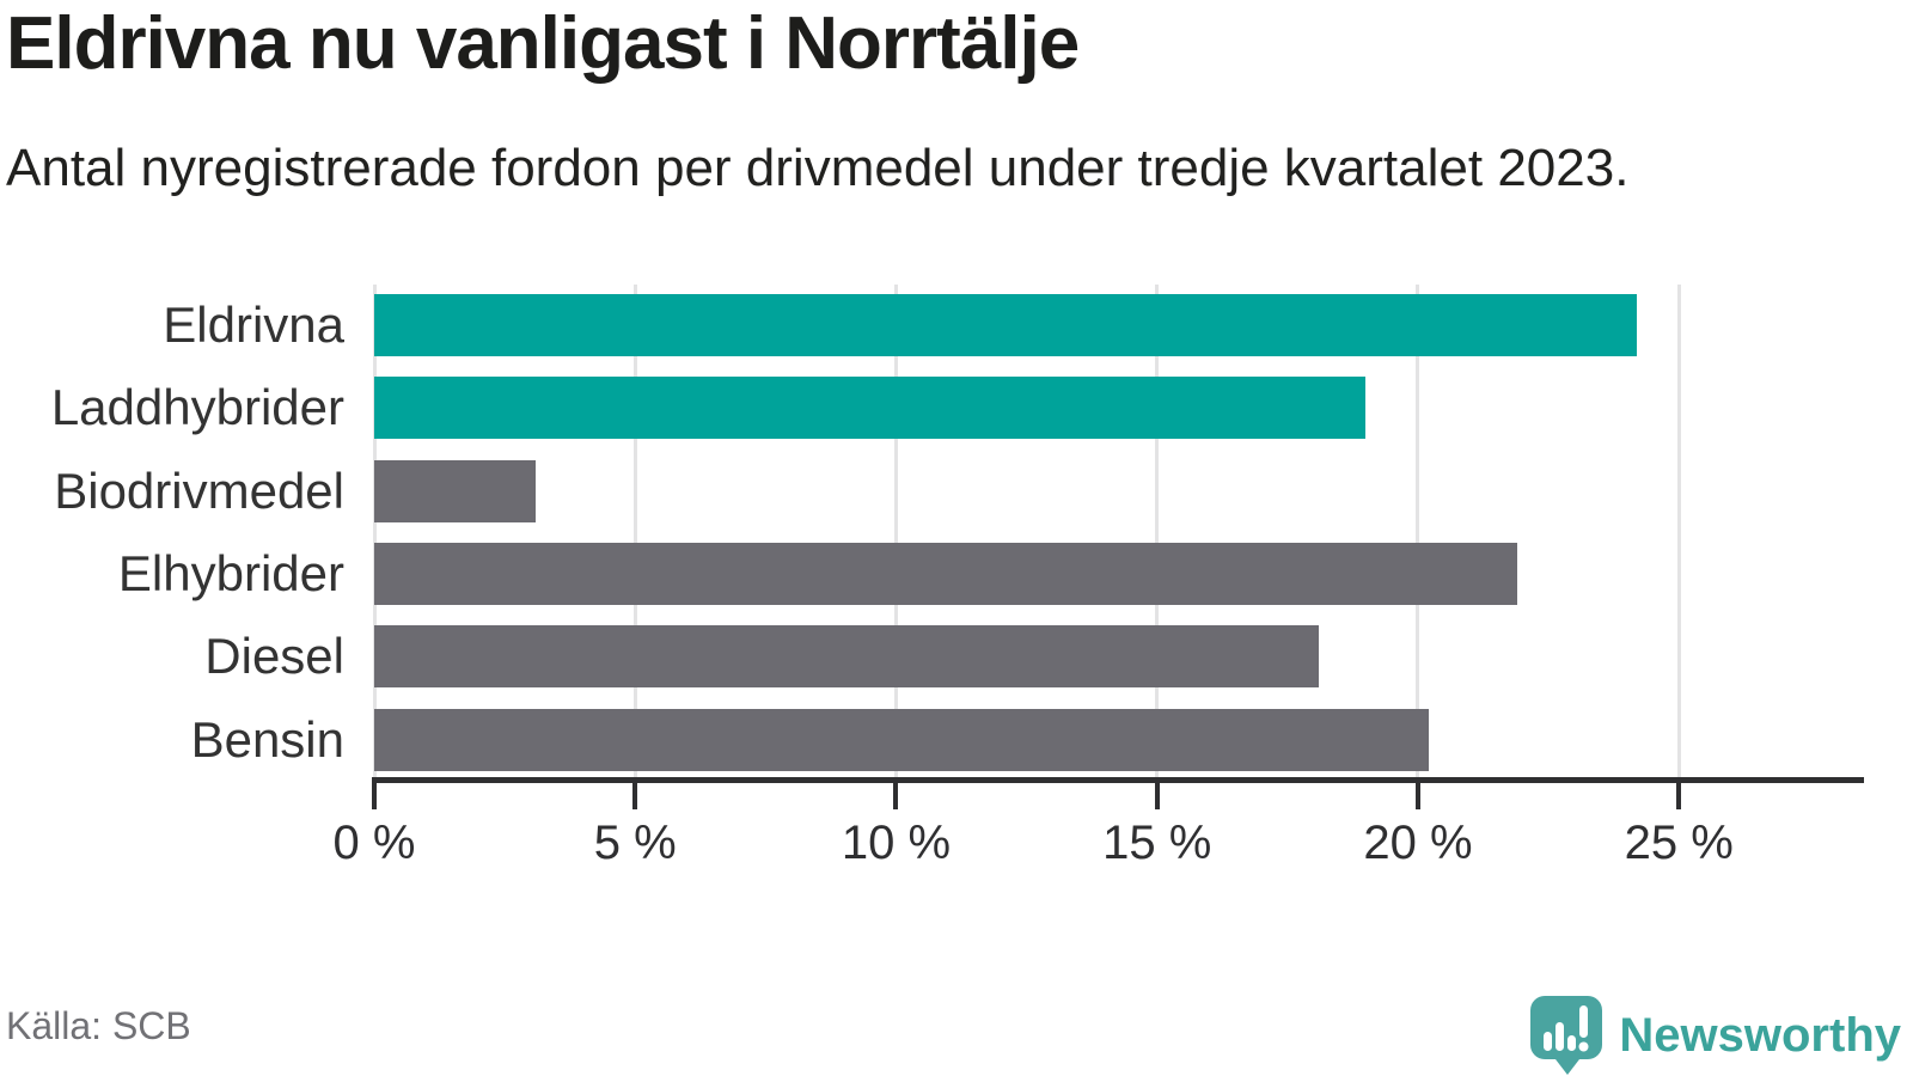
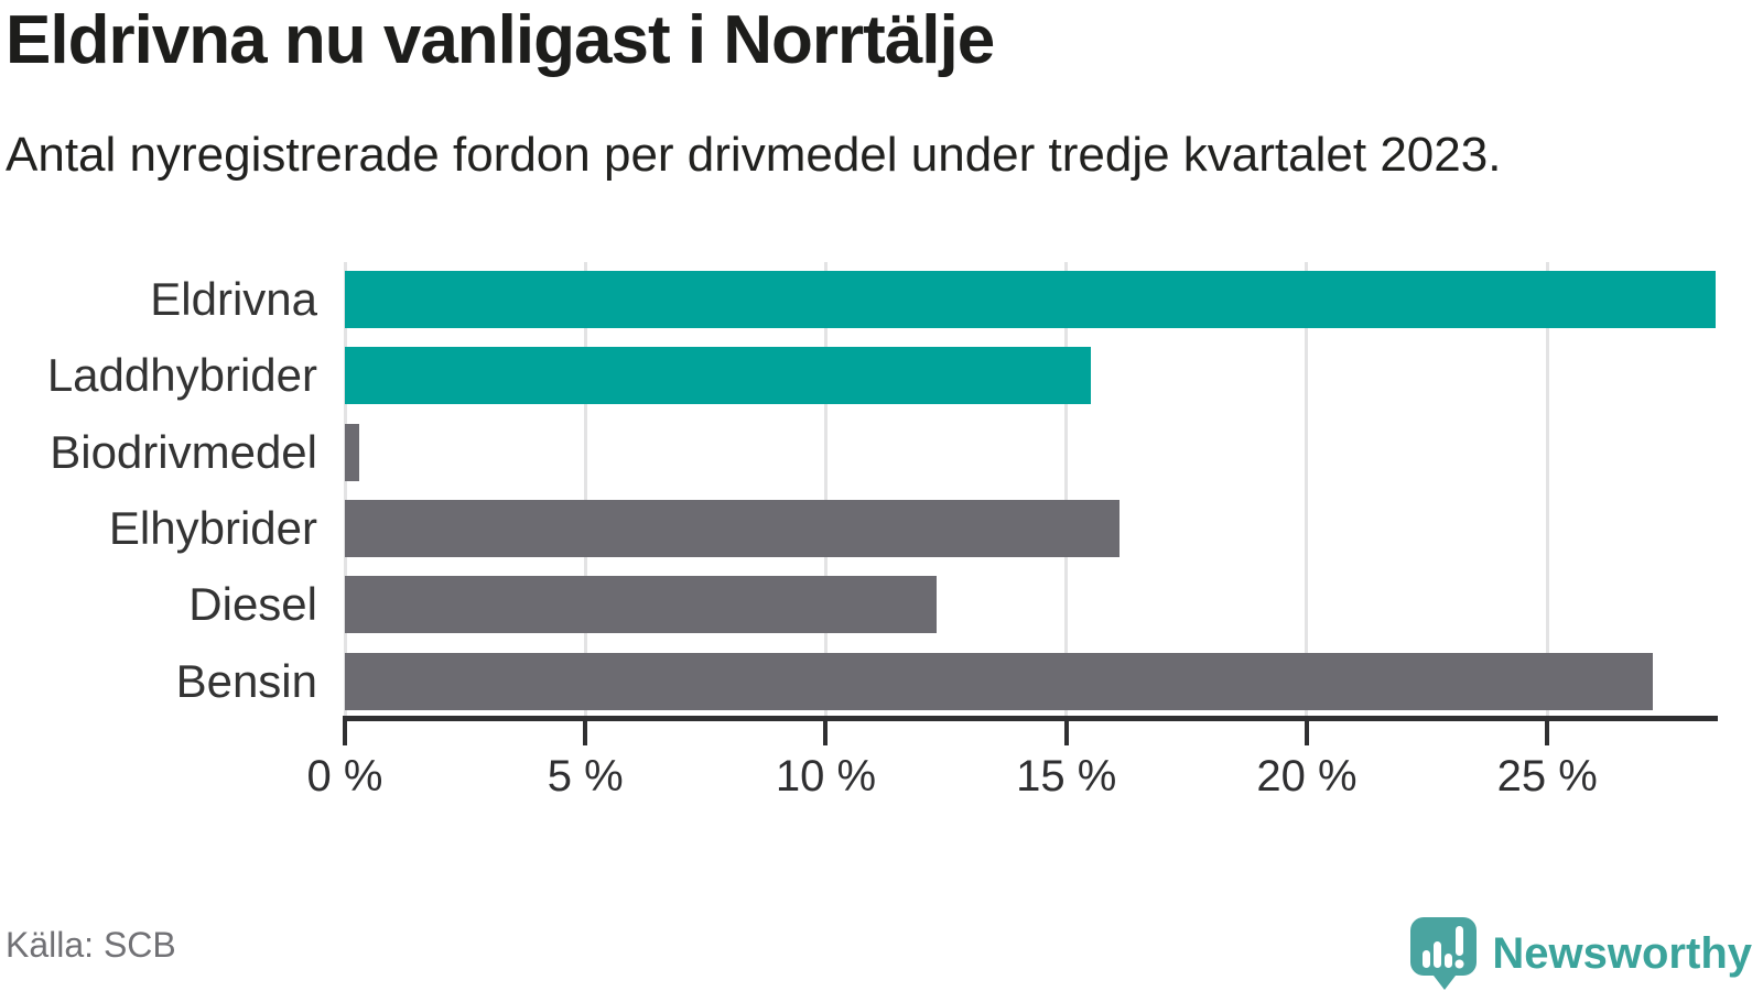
Eldrivna: 24.2% -> 28.5%
Laddhybrider: 19.0% -> 15.5%
Biodrivmedel: 3.1% -> 0.3%
Elhybrider: 21.9% -> 16.1%
Diesel: 18.1% -> 12.3%
Bensin: 20.2% -> 27.2%
